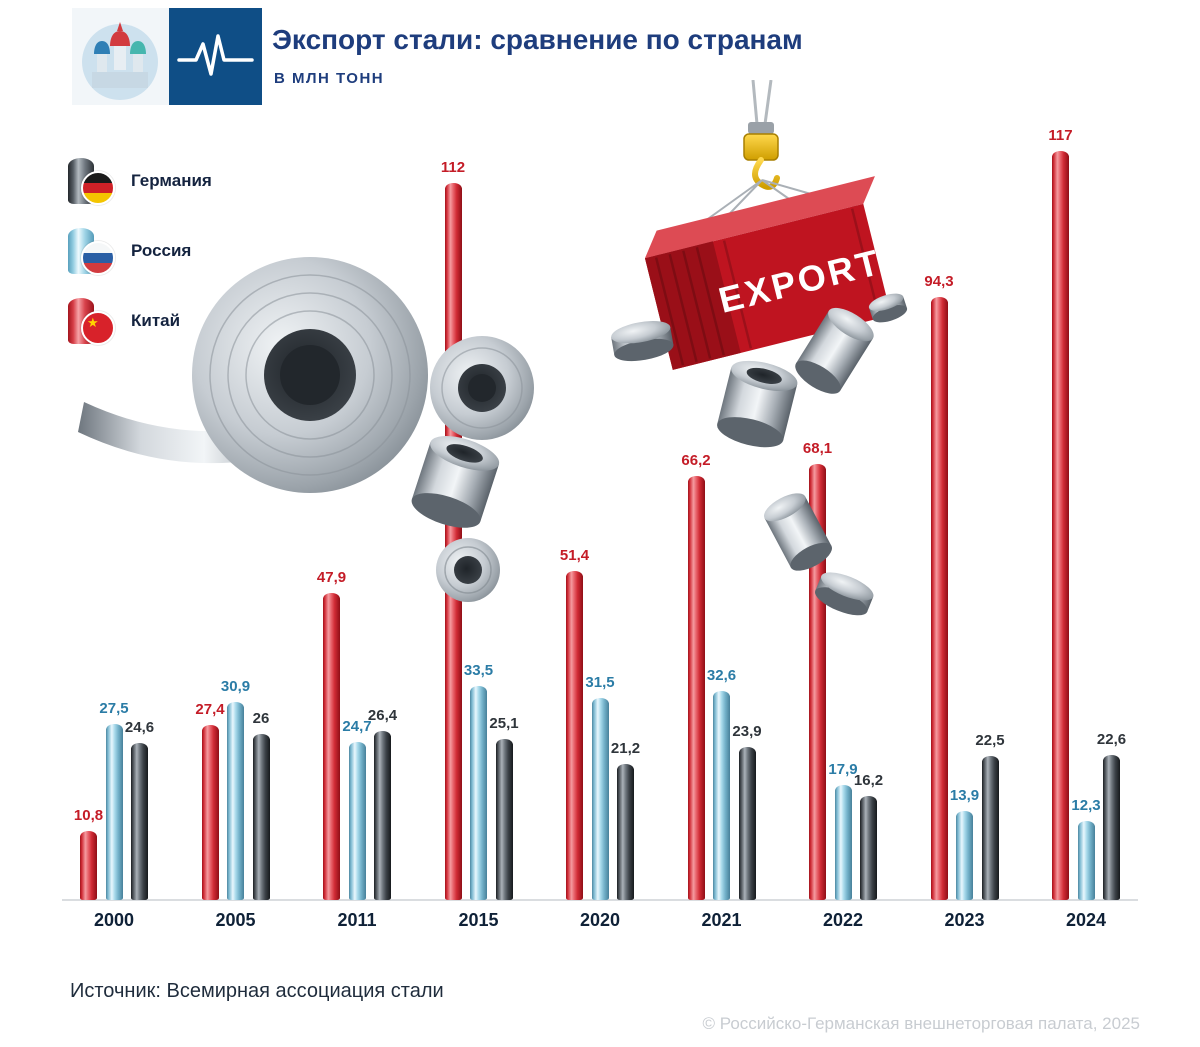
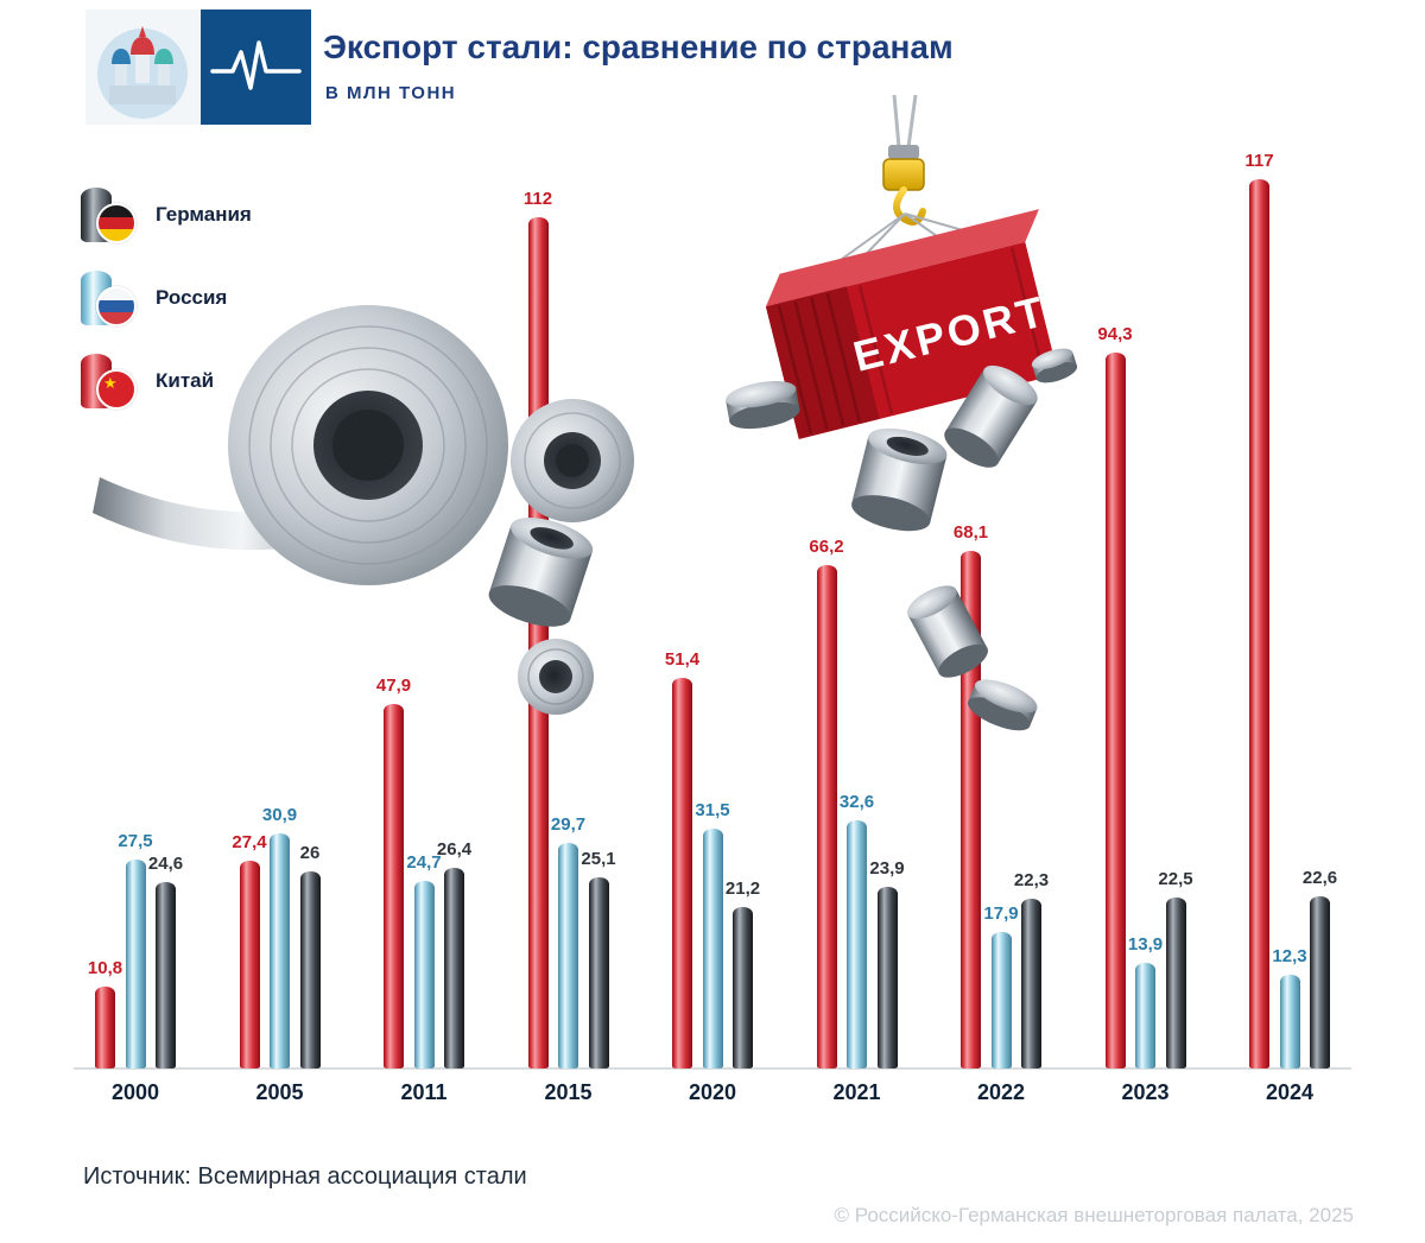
Россия/2015: 33,5 -> 29,7
Германия/2022: 16,2 -> 22,3
